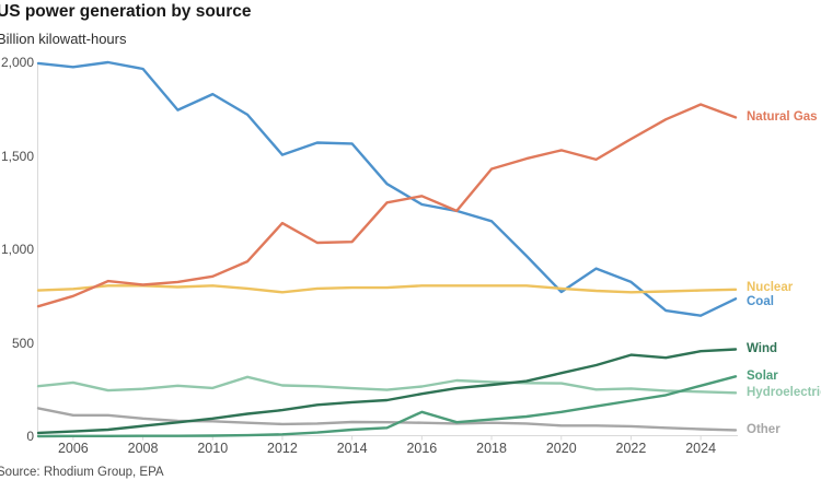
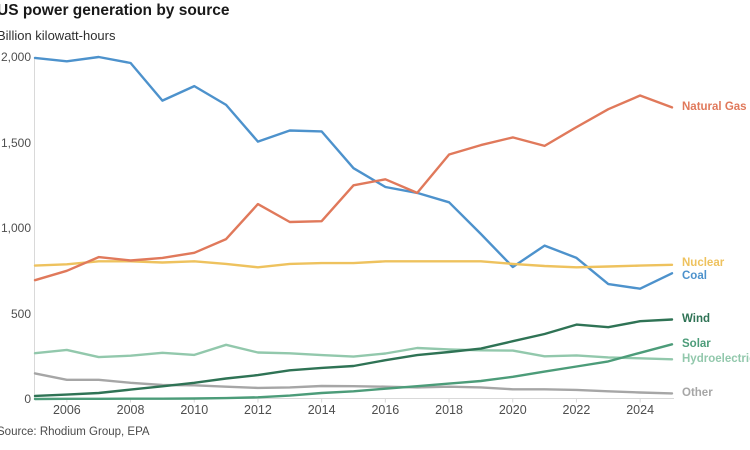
Solar/2016: 130 -> 60
